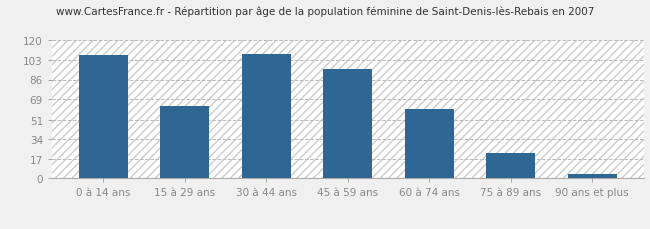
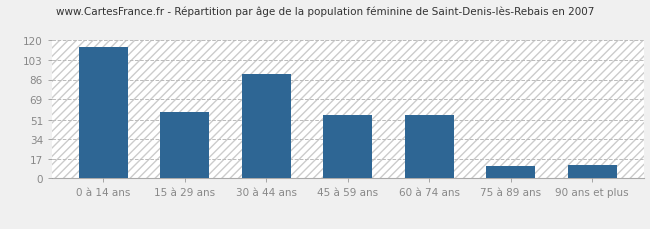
0 à 14 ans: 107 -> 114
15 à 29 ans: 63 -> 58
30 à 44 ans: 108 -> 91
45 à 59 ans: 95 -> 55
60 à 74 ans: 60 -> 55
75 à 89 ans: 22 -> 11
90 ans et plus: 4 -> 12
